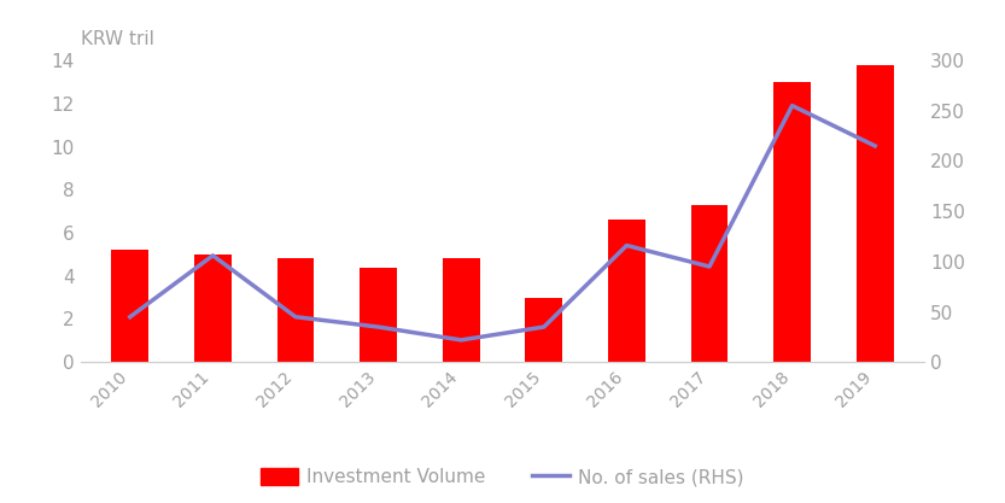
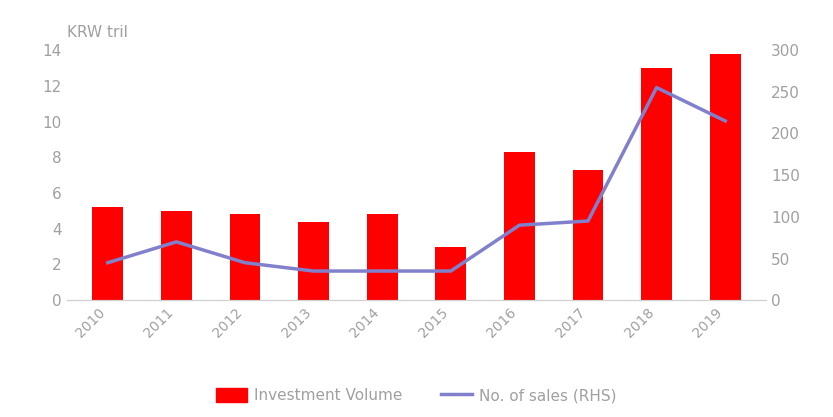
No. of sales (RHS)/2011: 106 -> 70
No. of sales (RHS)/2014: 22 -> 35
Investment Volume/2016: 6.6 -> 8.3
No. of sales (RHS)/2016: 116 -> 90
